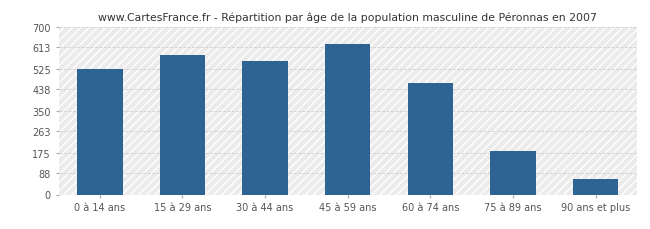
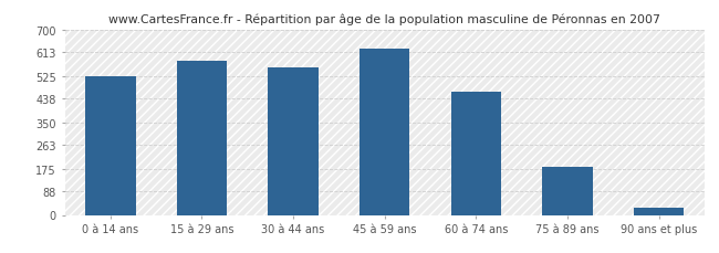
90 ans et plus: 65 -> 27
